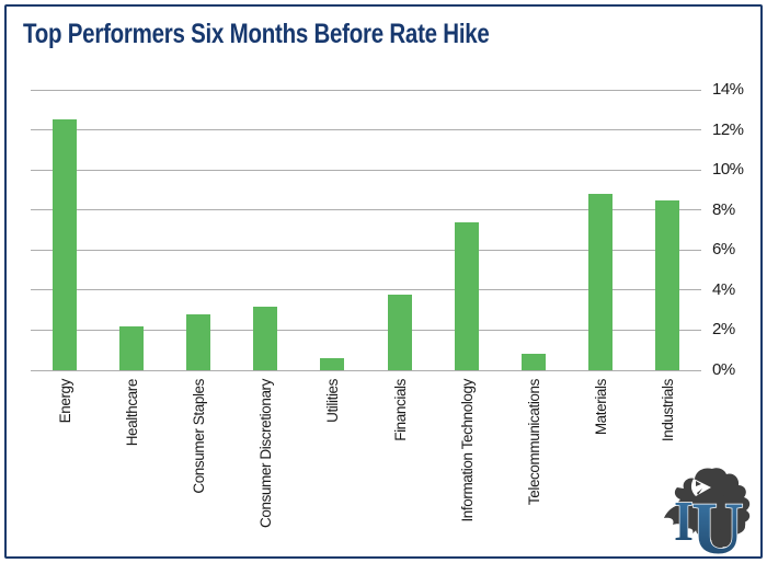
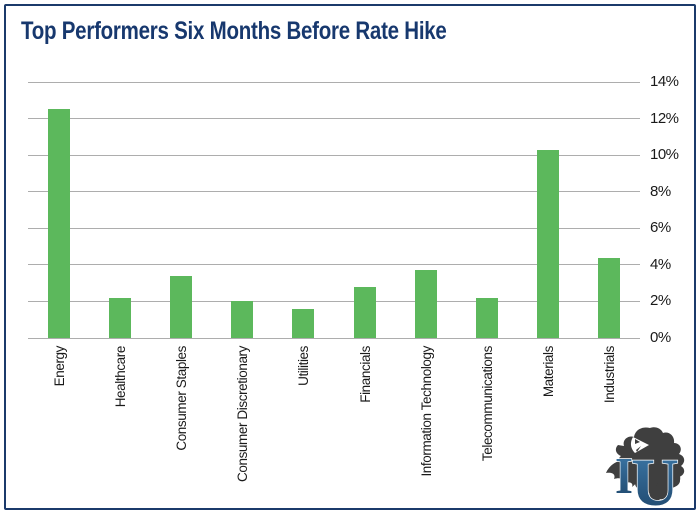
Consumer Staples: 2.8% -> 3.4%
Consumer Discretionary: 3.2% -> 2.0%
Utilities: 0.6% -> 1.6%
Financials: 3.8% -> 2.8%
Information Technology: 7.4% -> 3.7%
Telecommunications: 0.8% -> 2.2%
Materials: 8.8% -> 10.3%
Industrials: 8.5% -> 4.4%
